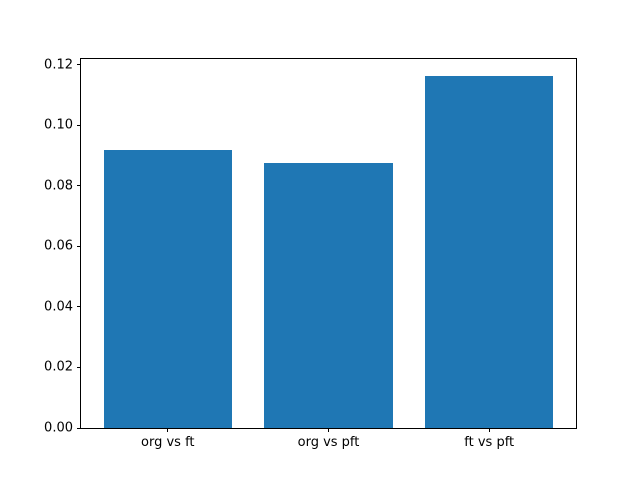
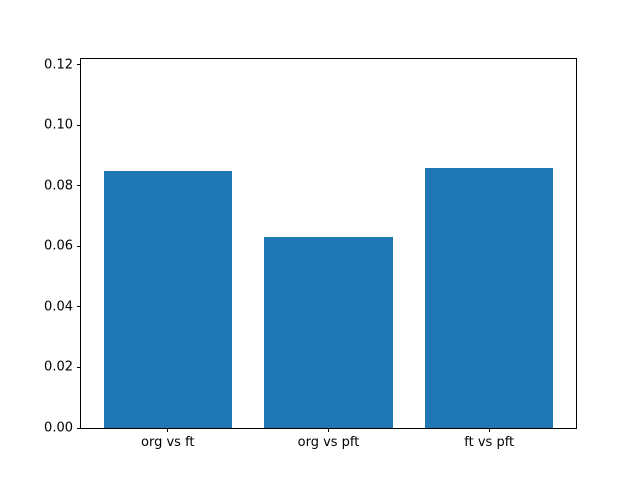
org vs ft: 0.092 -> 0.085
org vs pft: 0.088 -> 0.063
ft vs pft: 0.116 -> 0.086
